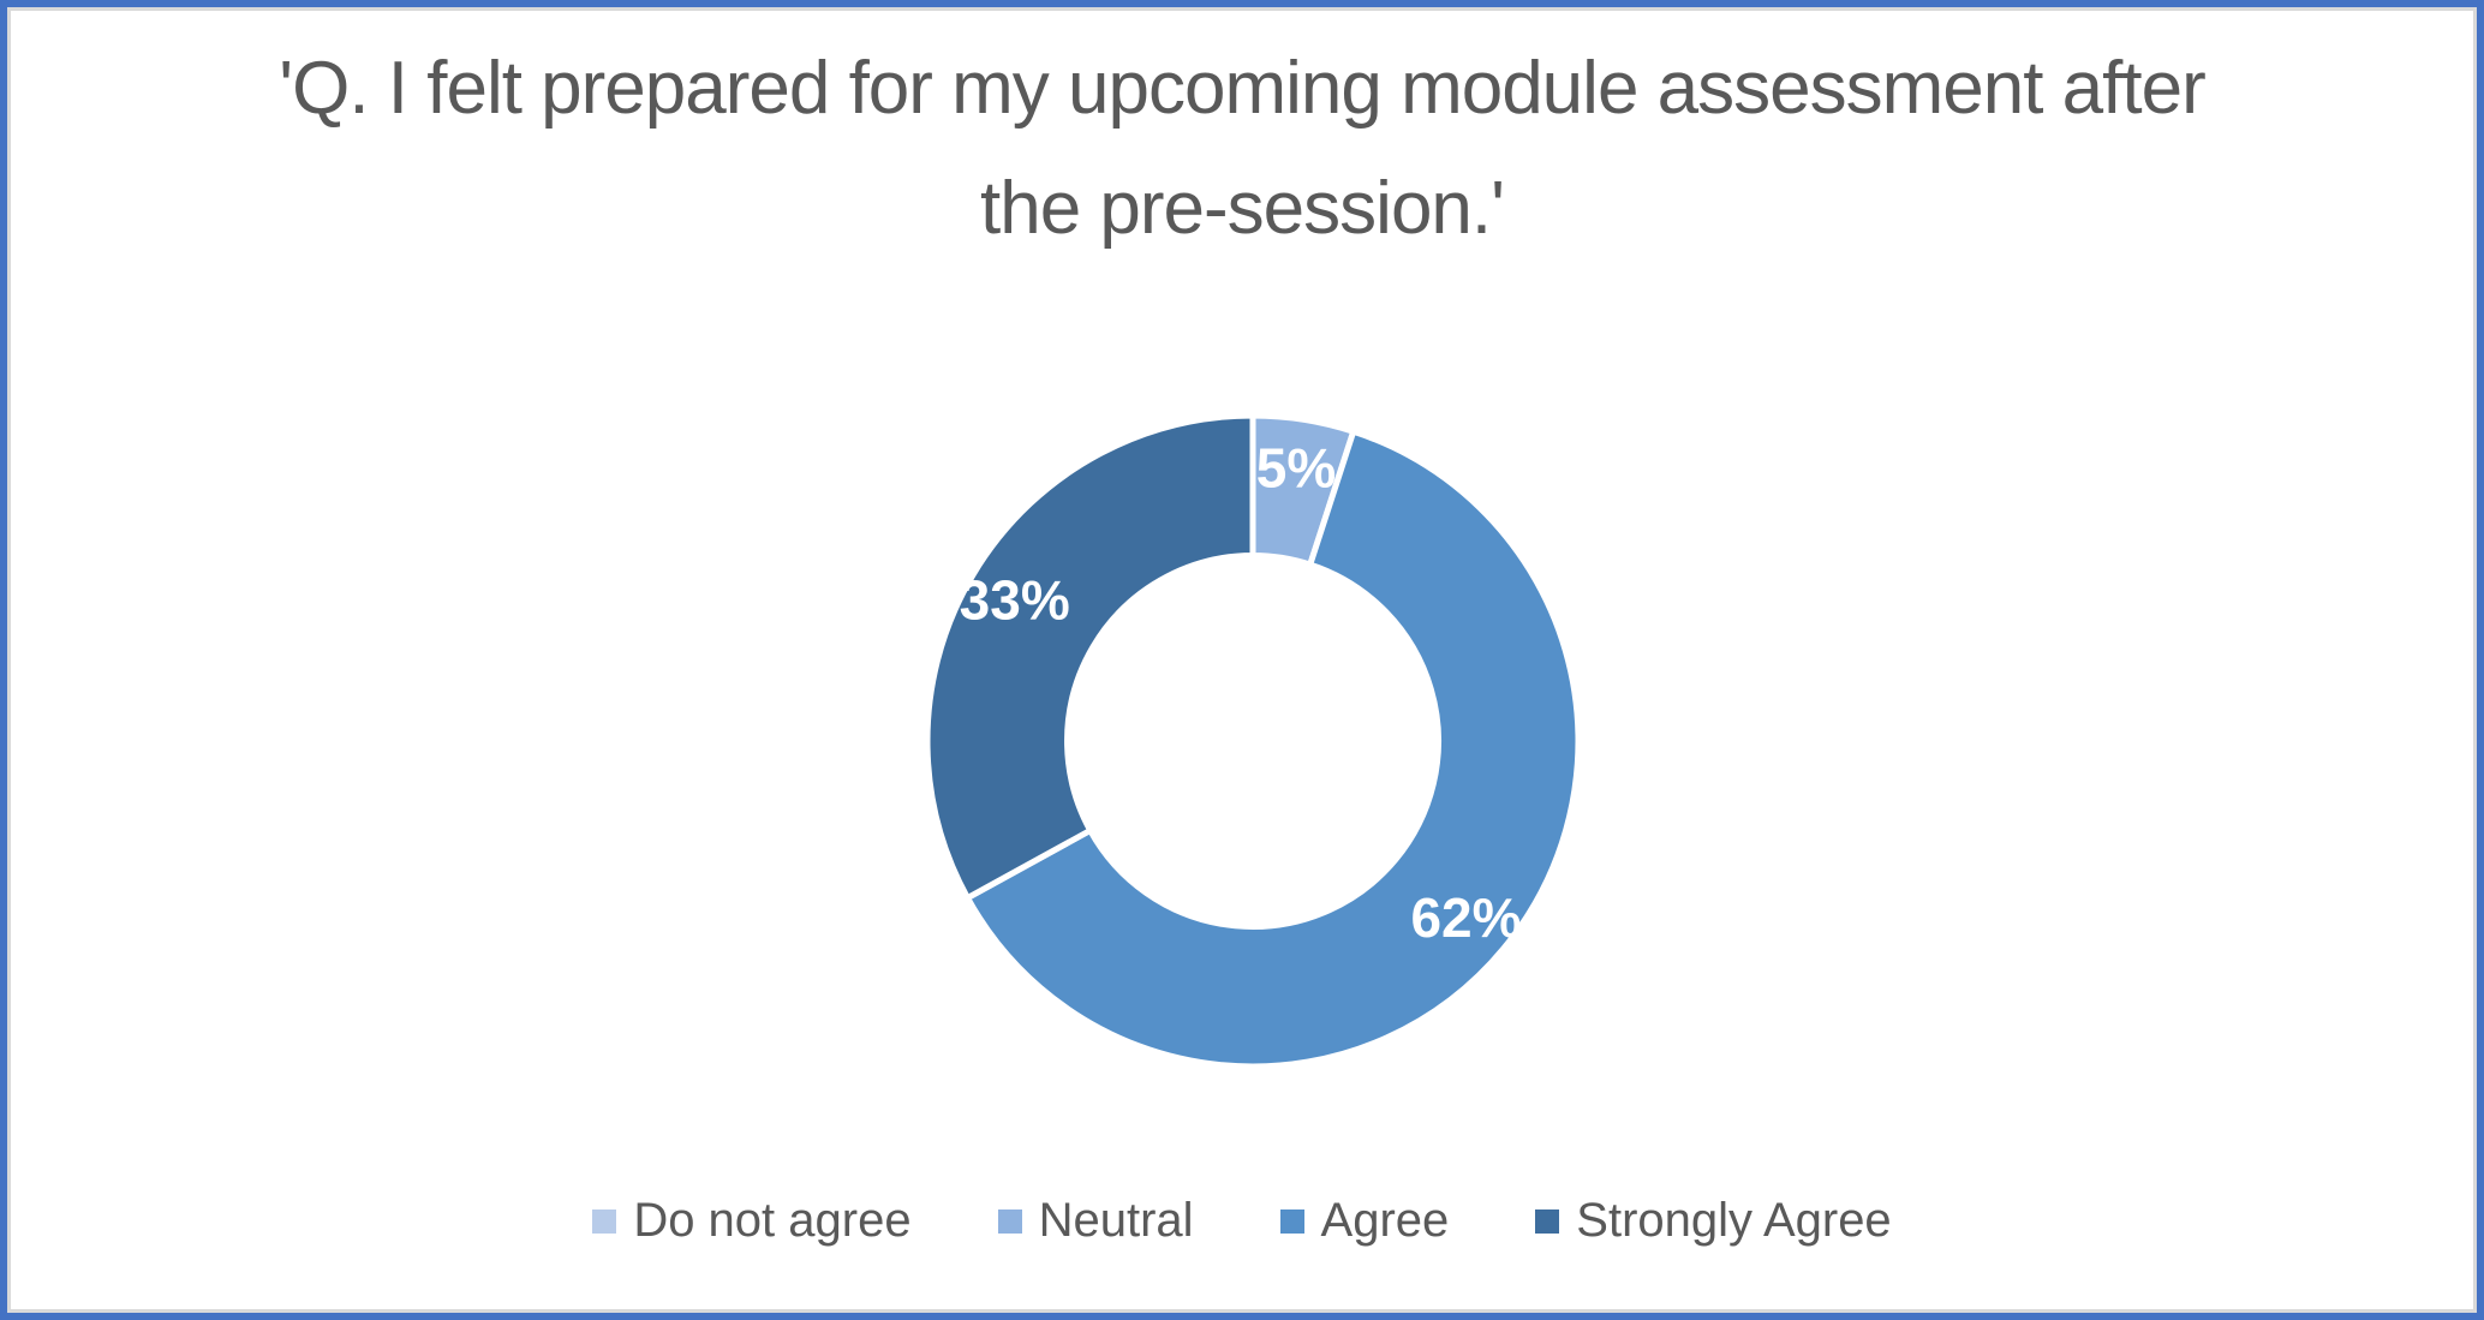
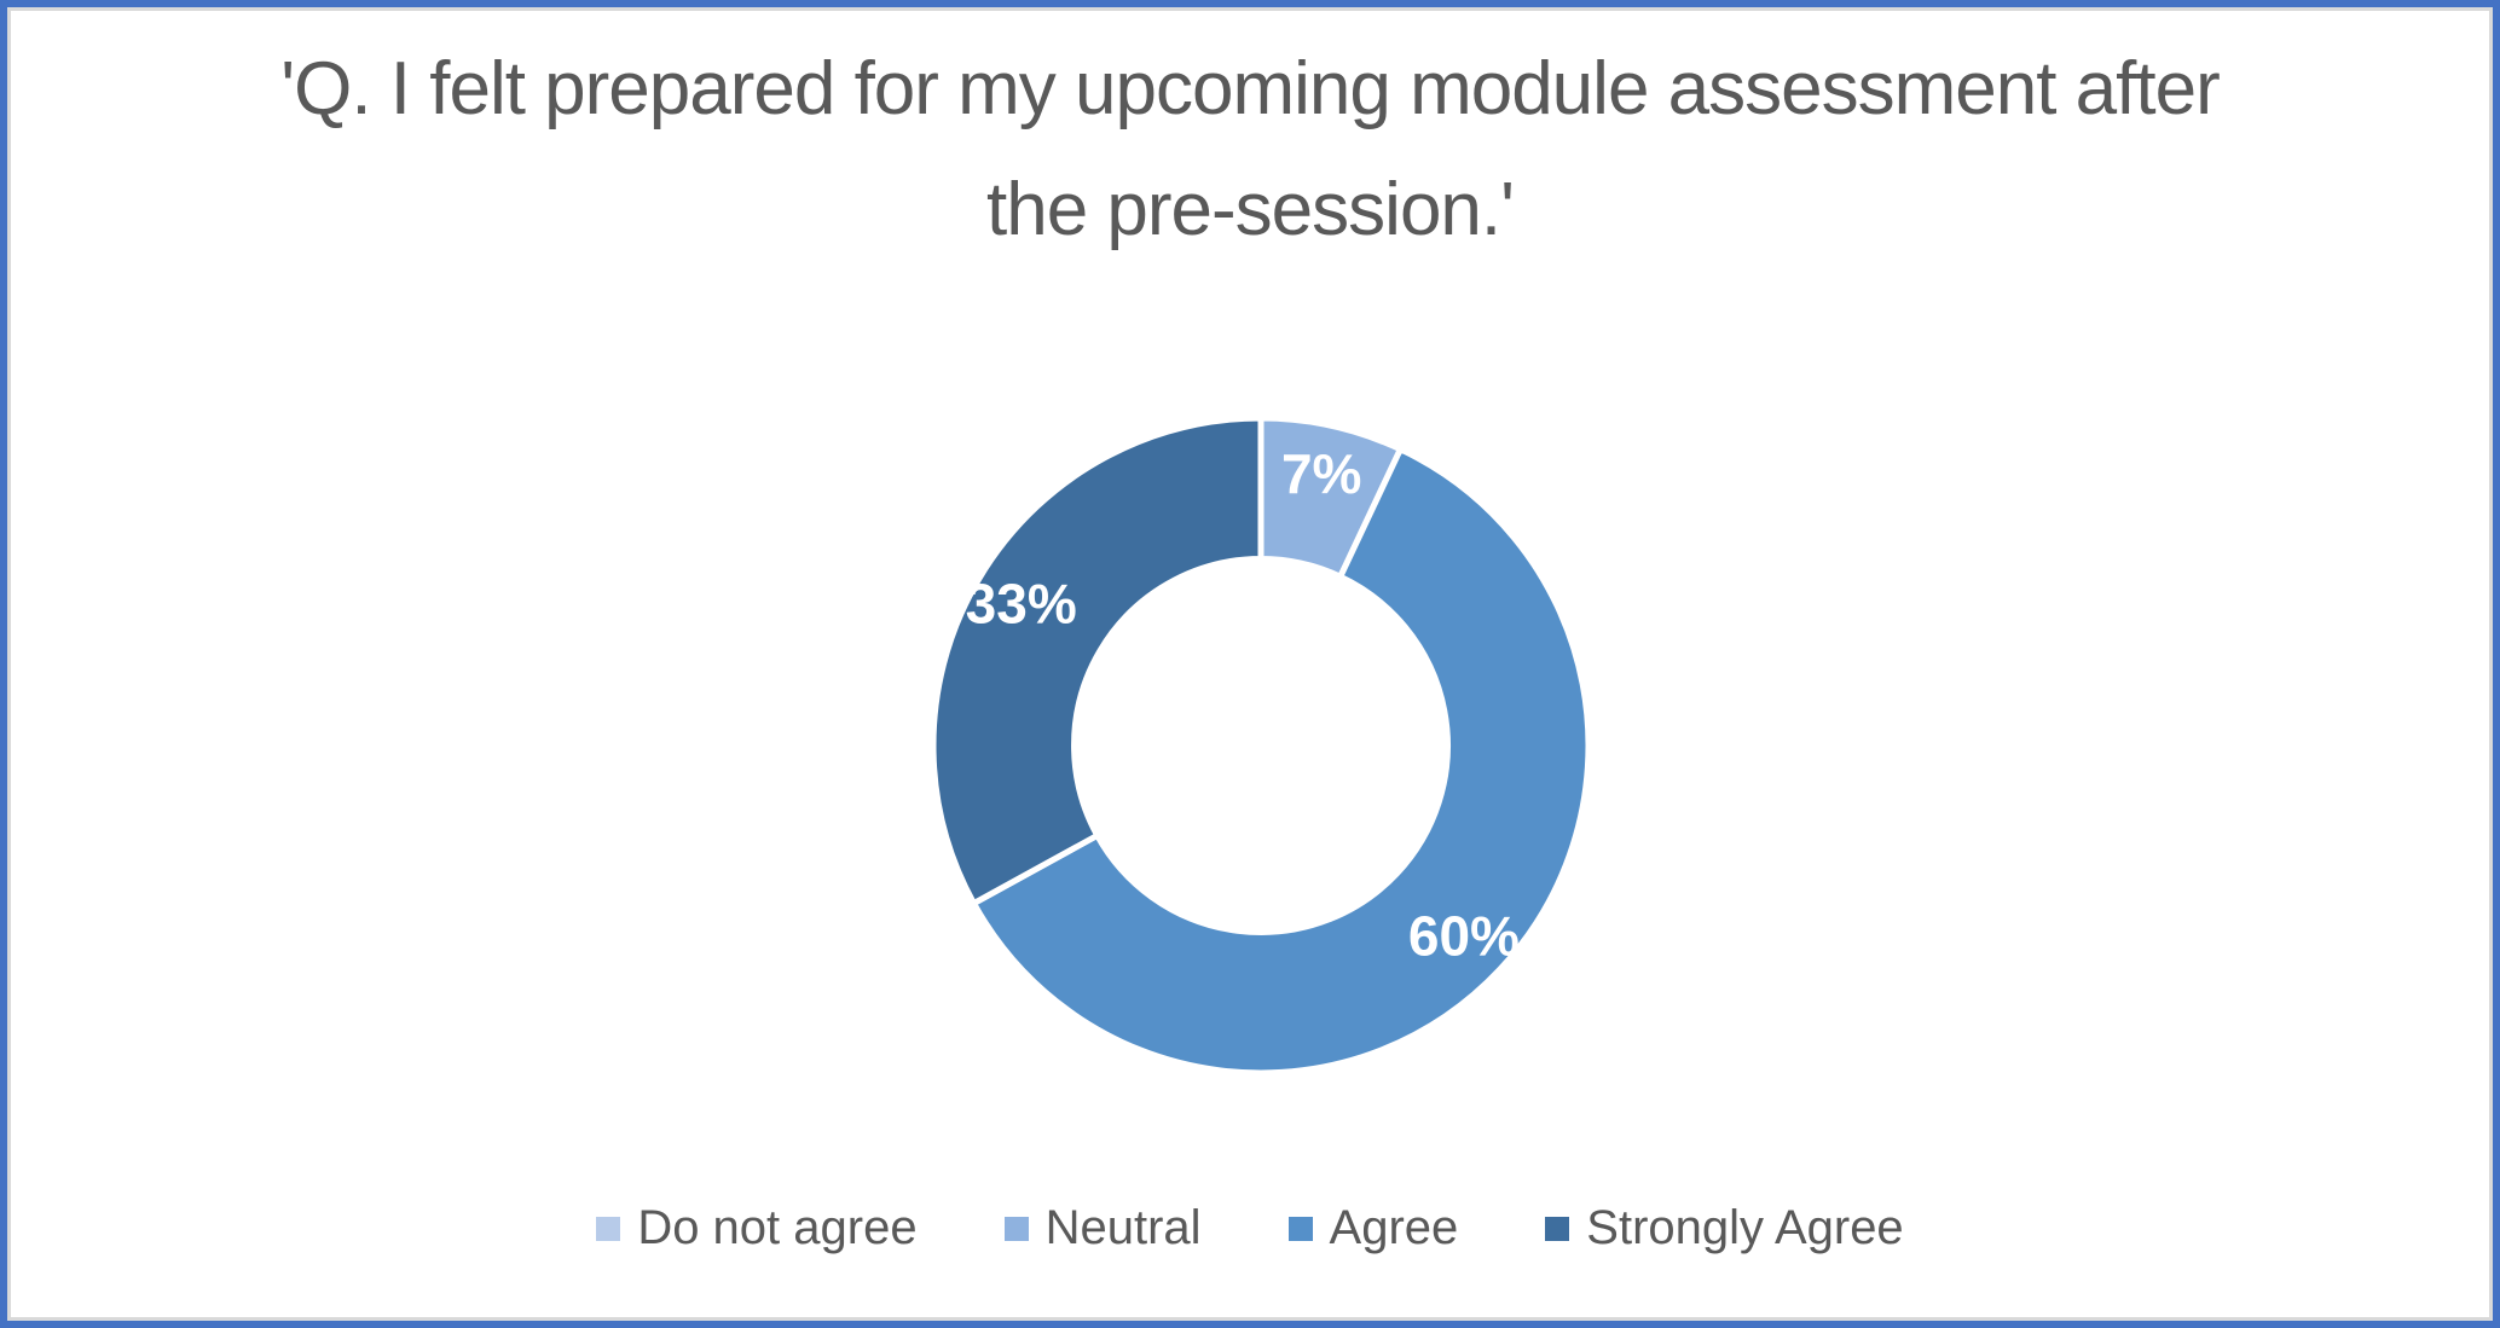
Neutral: 5% -> 7%
Agree: 62% -> 60%
